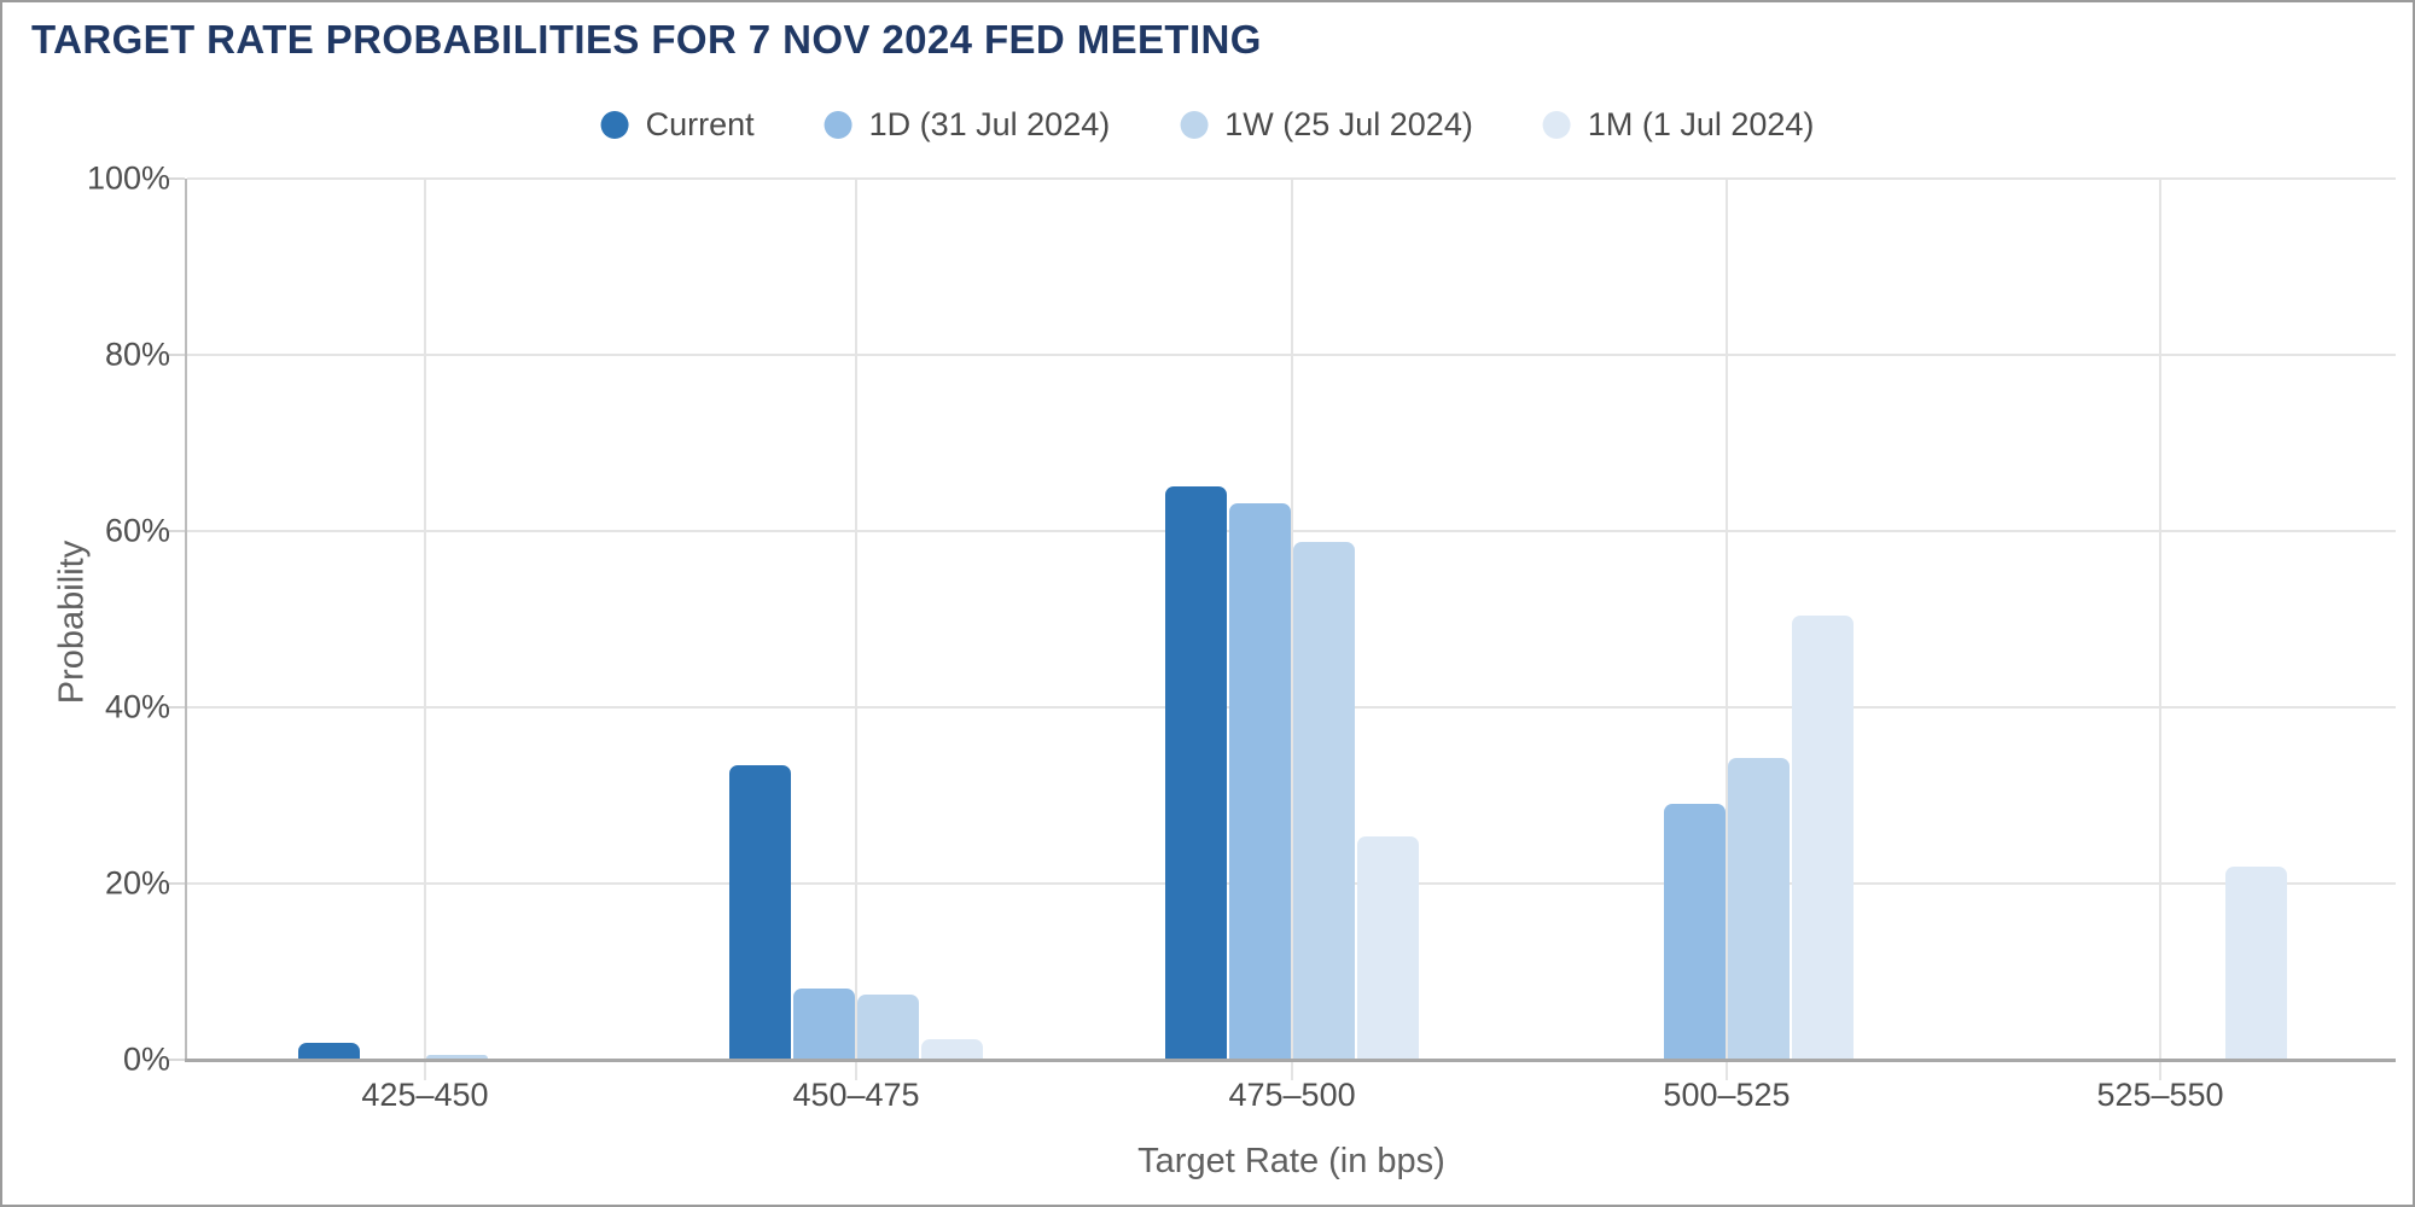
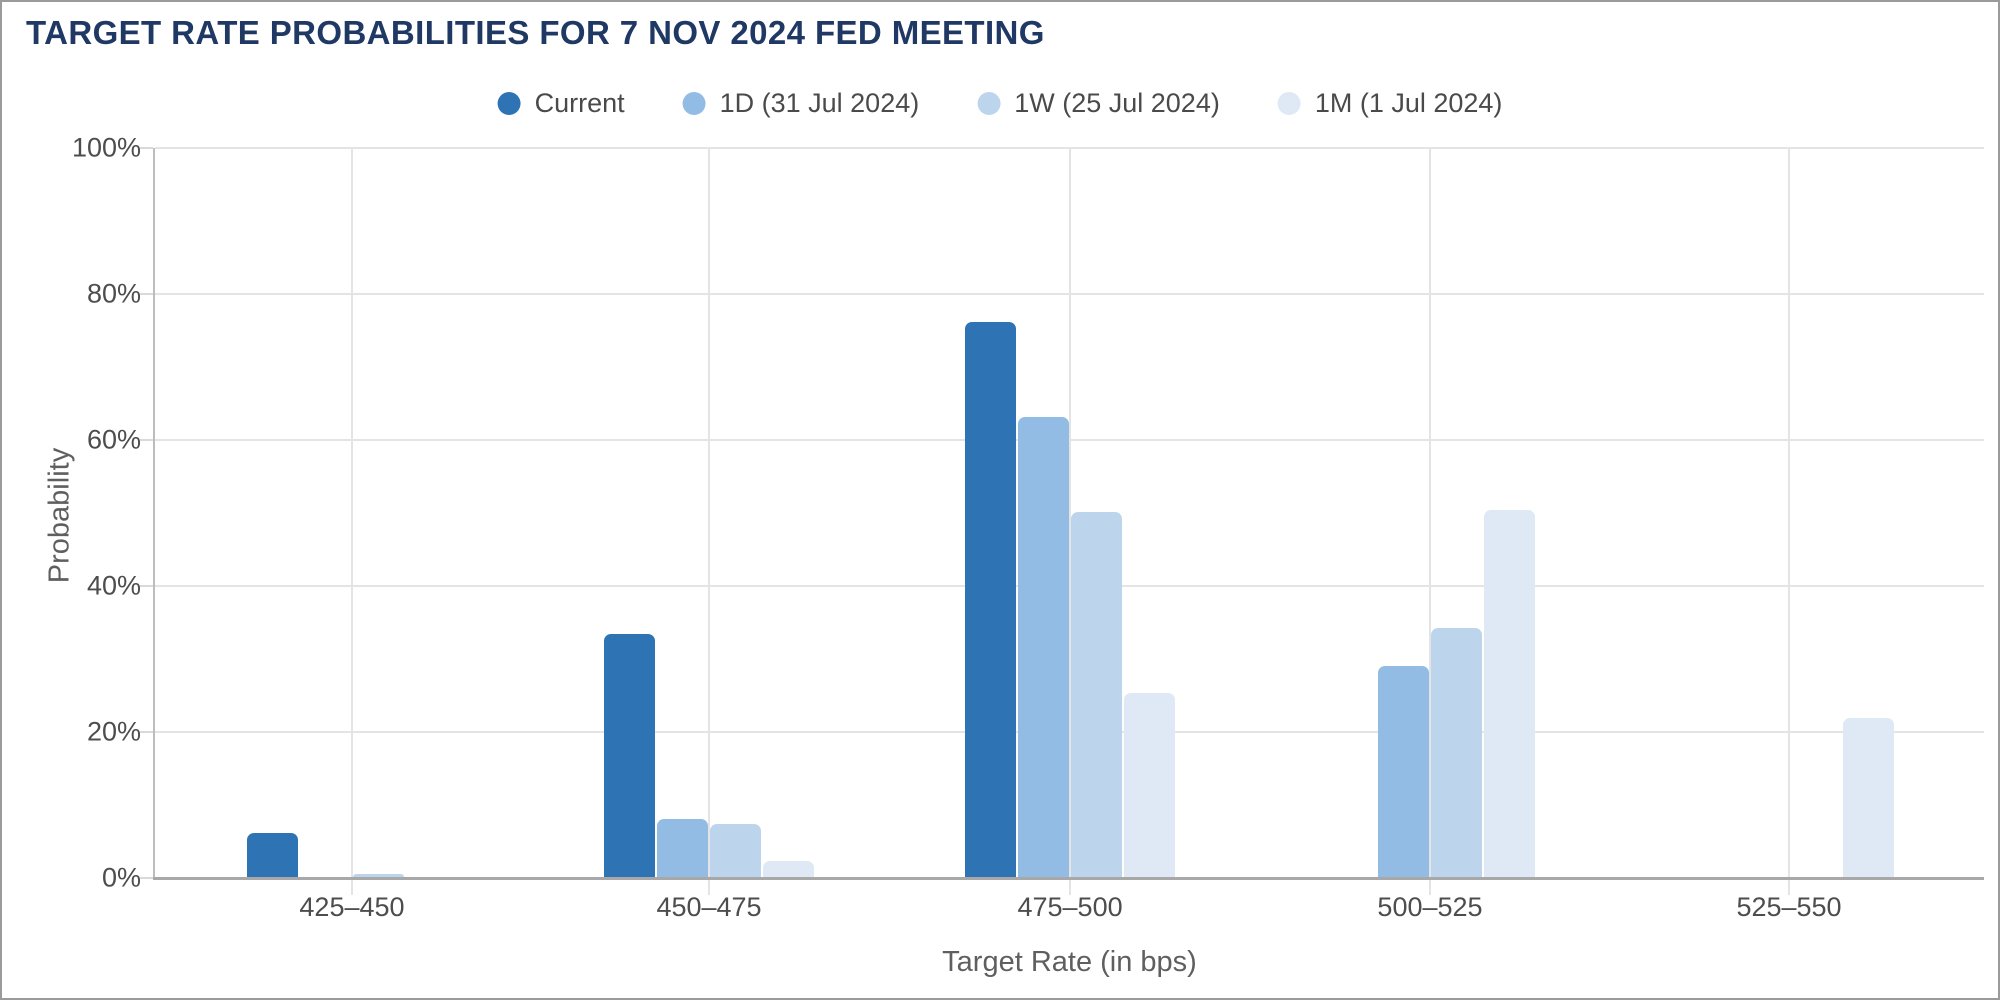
Current/425–450: 2% -> 6%
Current/475–500: 65% -> 76%
1W (25 Jul 2024)/475–500: 59% -> 50%
